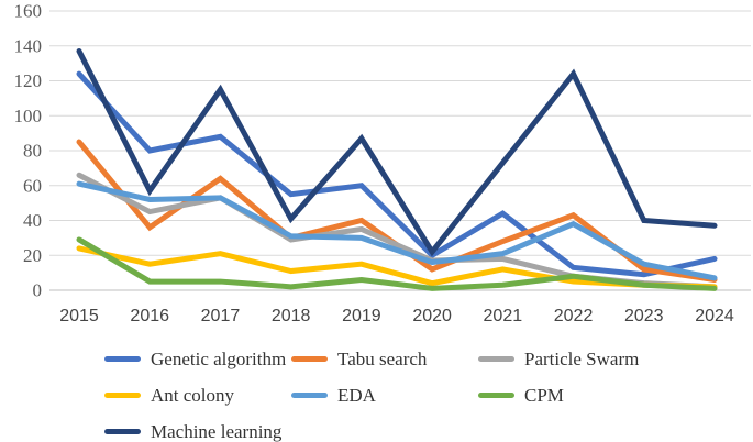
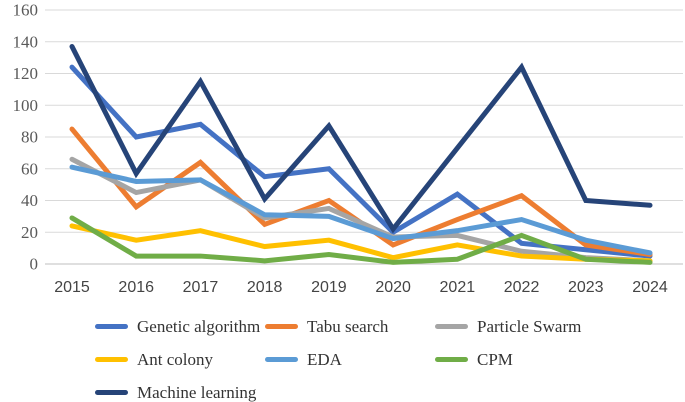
Tabu search/2018: 30 -> 25
EDA/2022: 38 -> 28
CPM/2022: 8 -> 18
Genetic algorithm/2024: 18 -> 5
